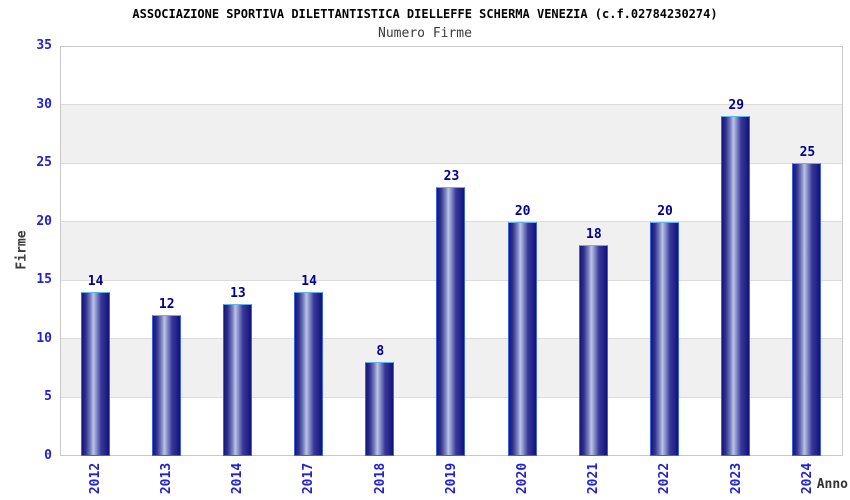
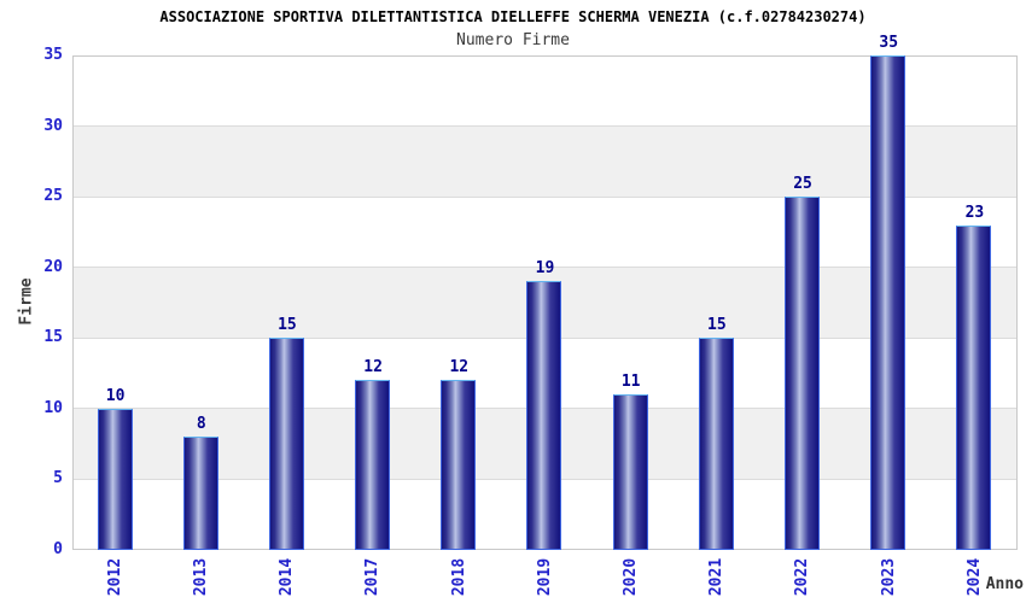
2012: 14 -> 10
2013: 12 -> 8
2014: 13 -> 15
2017: 14 -> 12
2018: 8 -> 12
2019: 23 -> 19
2020: 20 -> 11
2021: 18 -> 15
2022: 20 -> 25
2023: 29 -> 35
2024: 25 -> 23
